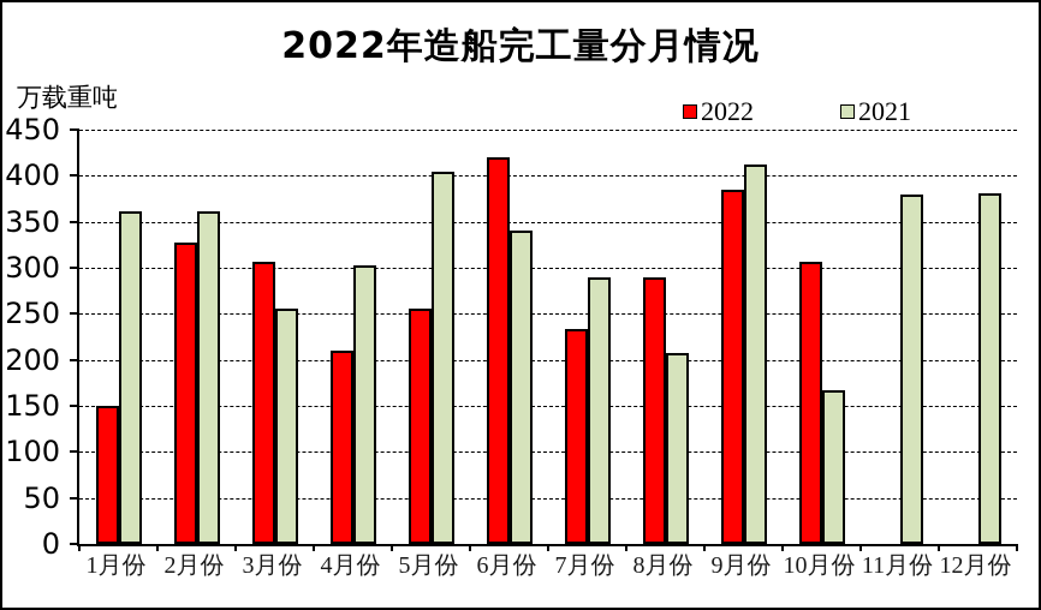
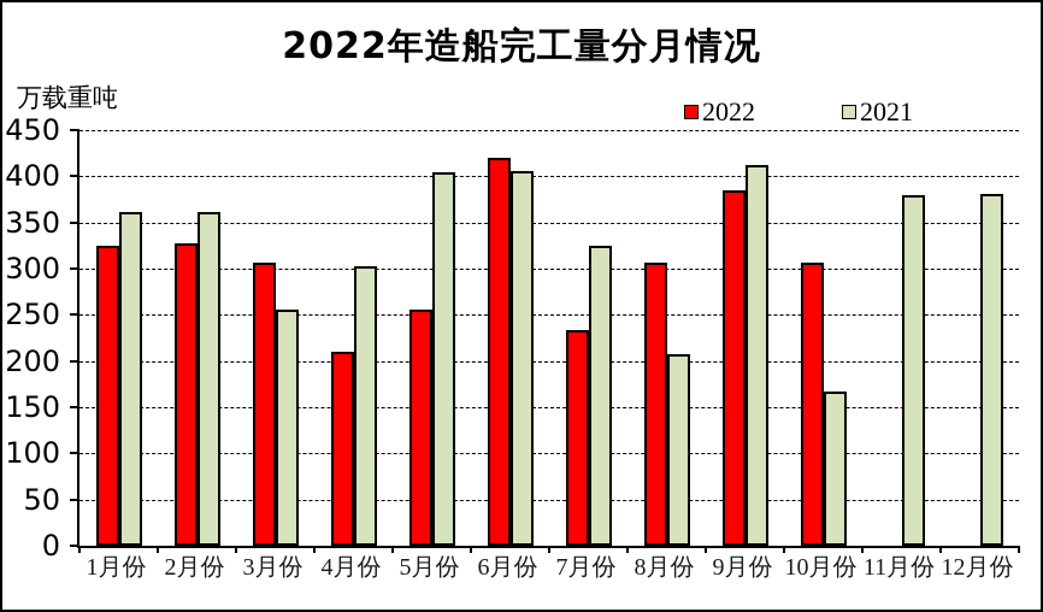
2022/1月份: 150 -> 320
2021/6月份: 340 -> 400
2021/7月份: 290 -> 320
2022/8月份: 290 -> 310
